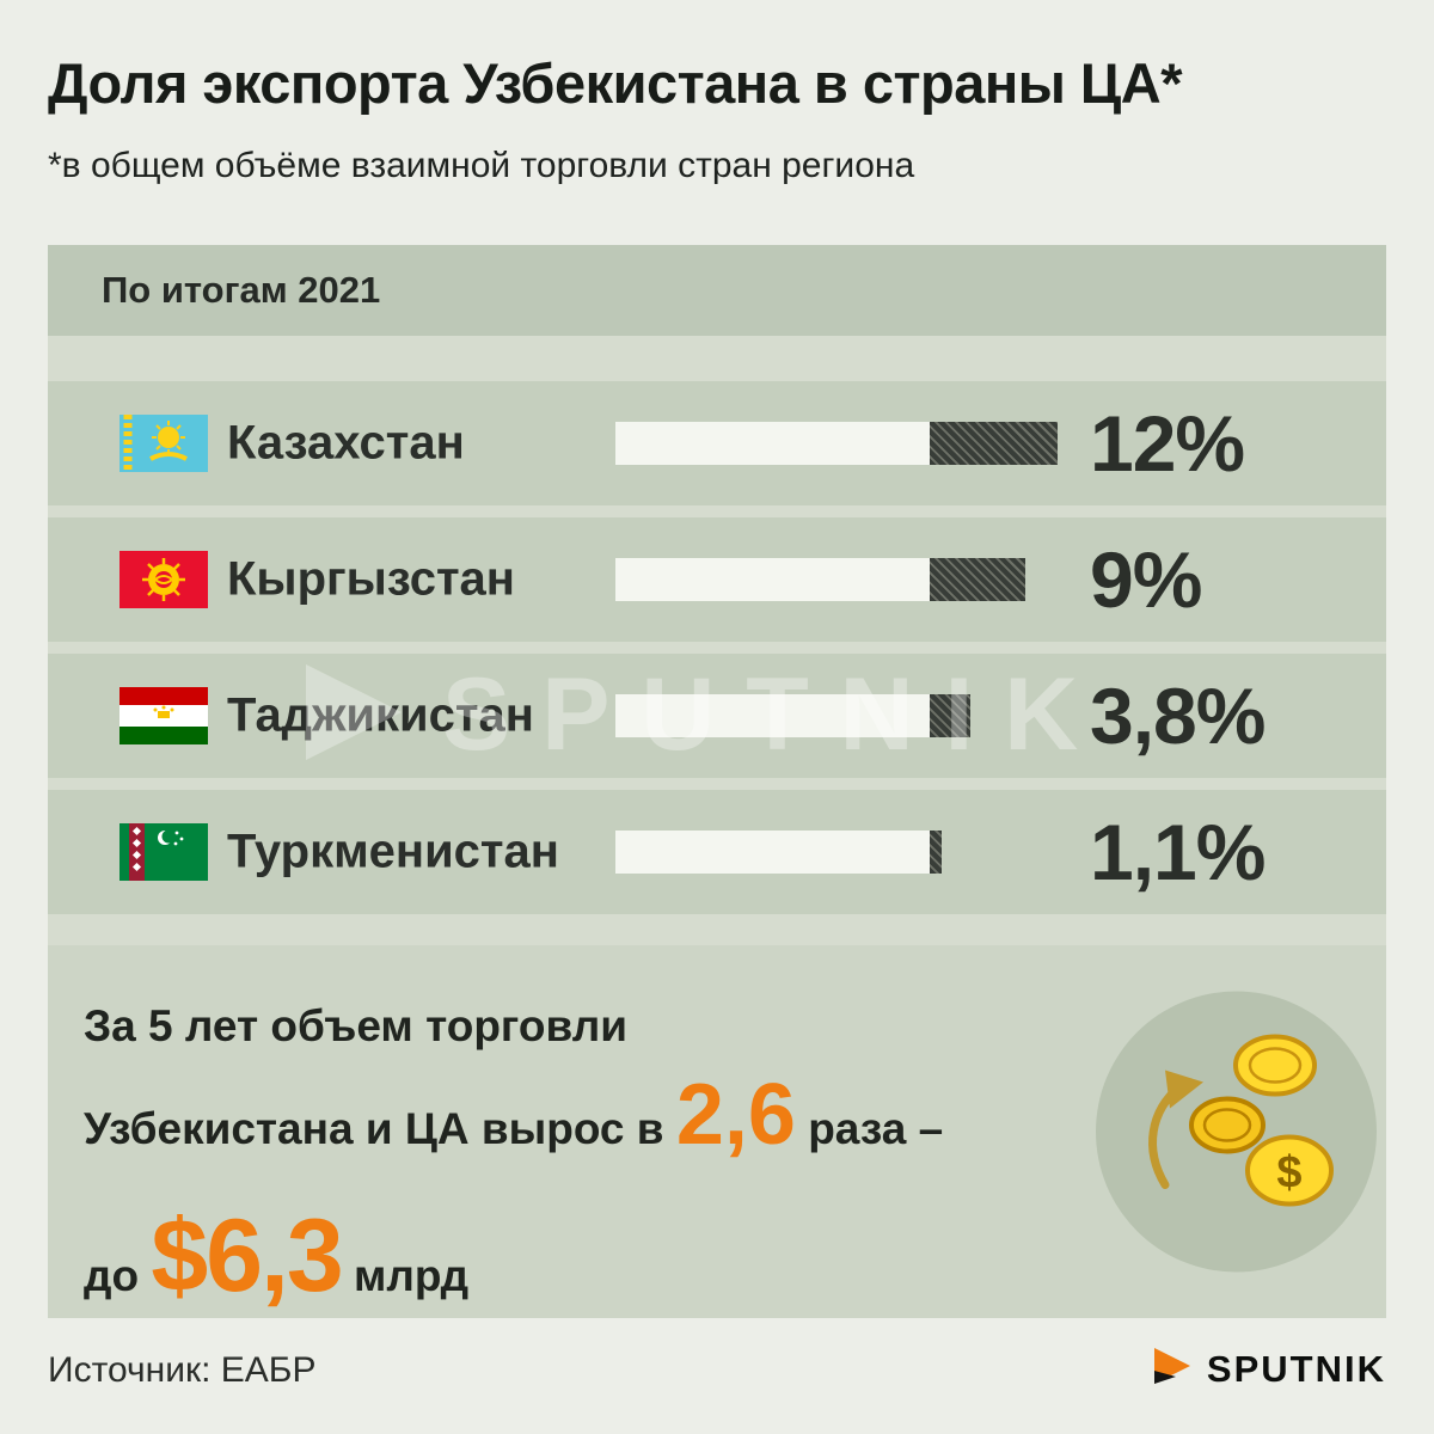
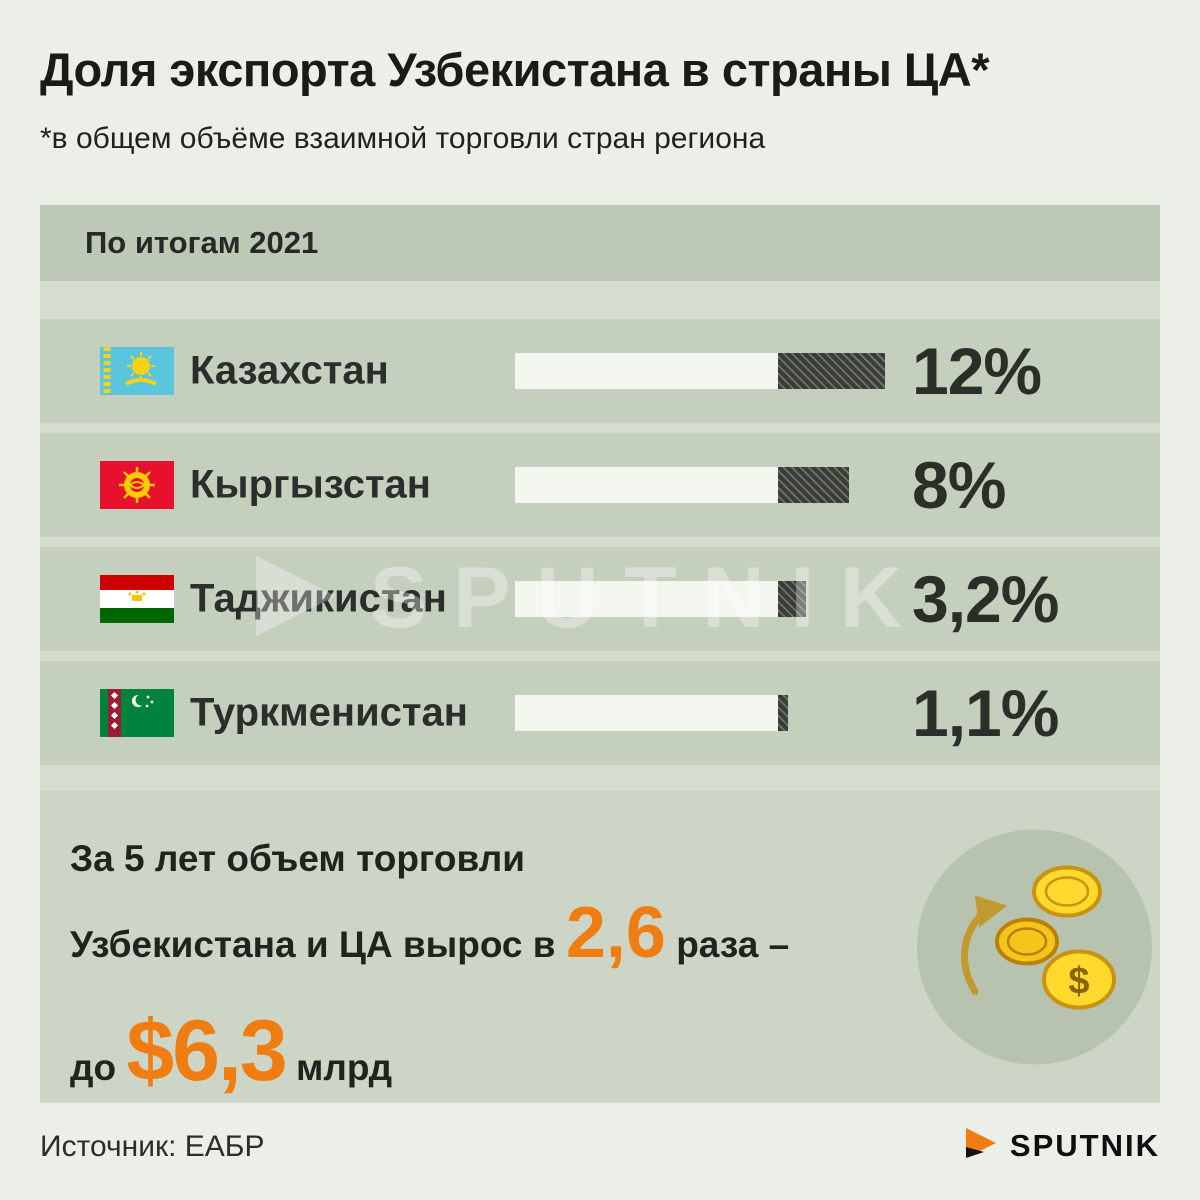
Кыргызстан: 9% -> 8%
Таджикистан: 3,8% -> 3,2%
